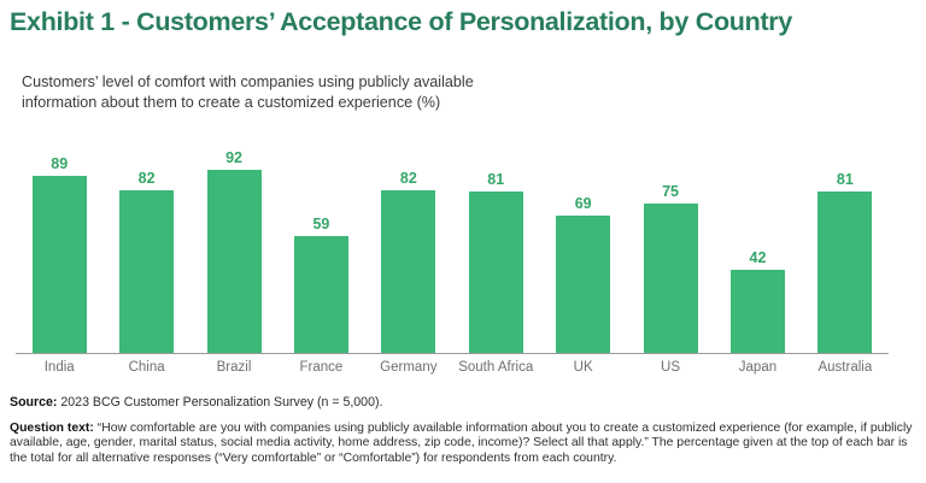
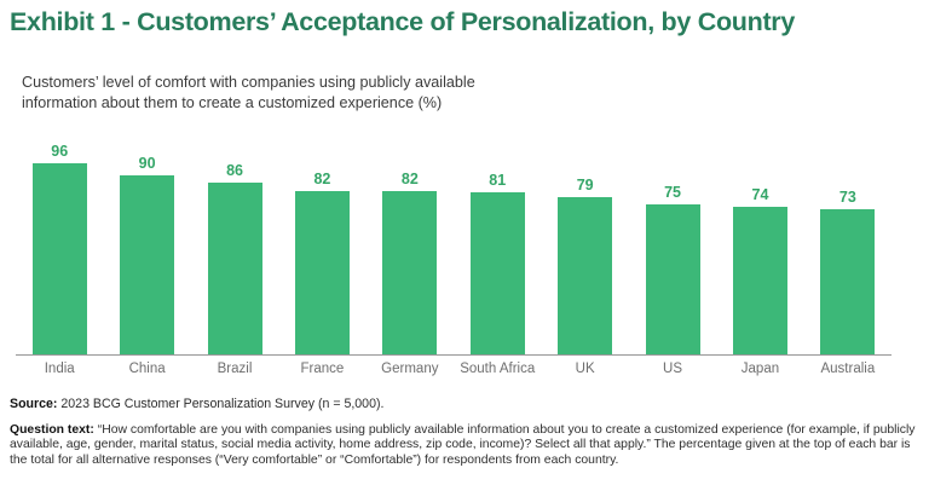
India: 89 -> 96
China: 82 -> 90
Brazil: 92 -> 86
France: 59 -> 82
UK: 69 -> 79
Japan: 42 -> 74
Australia: 81 -> 73
